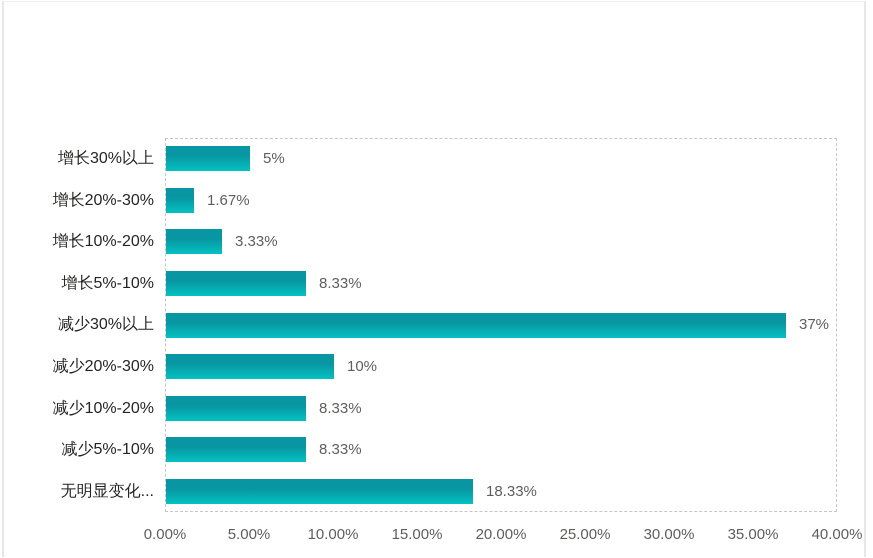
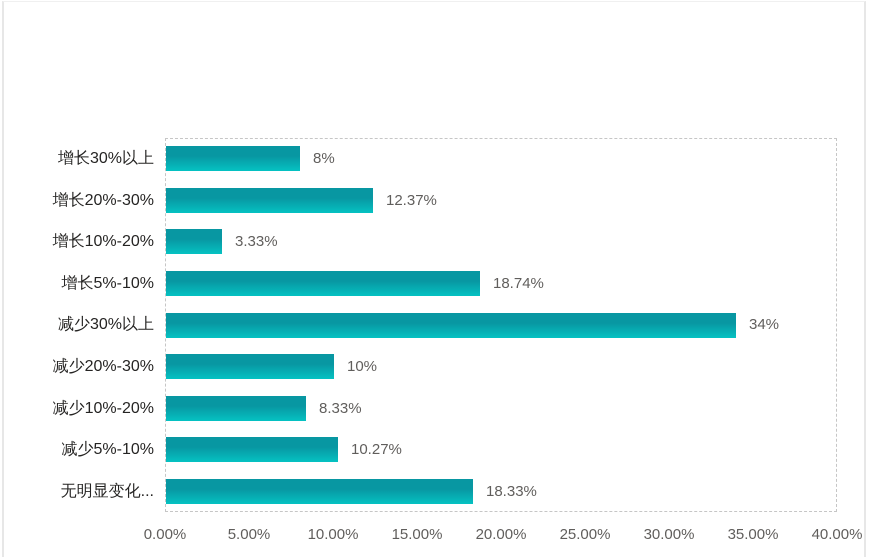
增长30%以上: 5% -> 8%
增长20%-30%: 1.67% -> 12.37%
增长5%-10%: 8.33% -> 18.74%
减少30%以上: 37% -> 34%
减少5%-10%: 8.33% -> 10.27%
